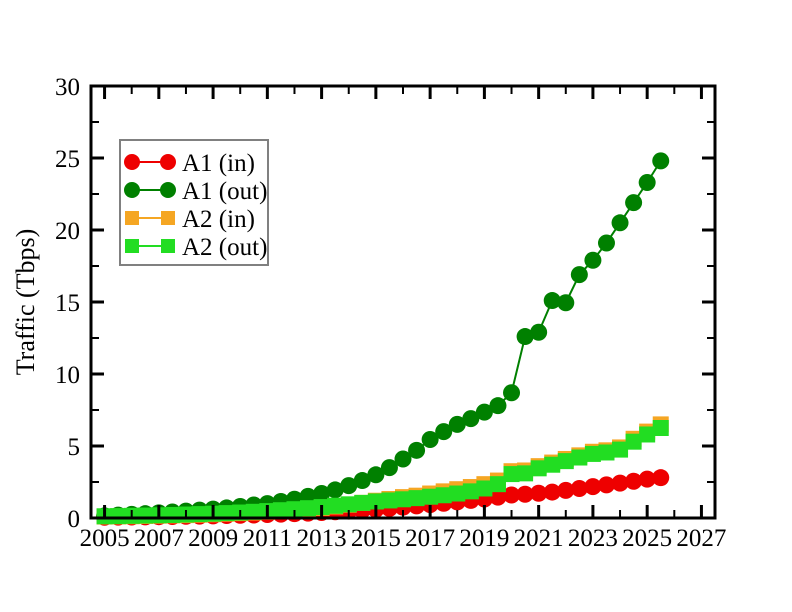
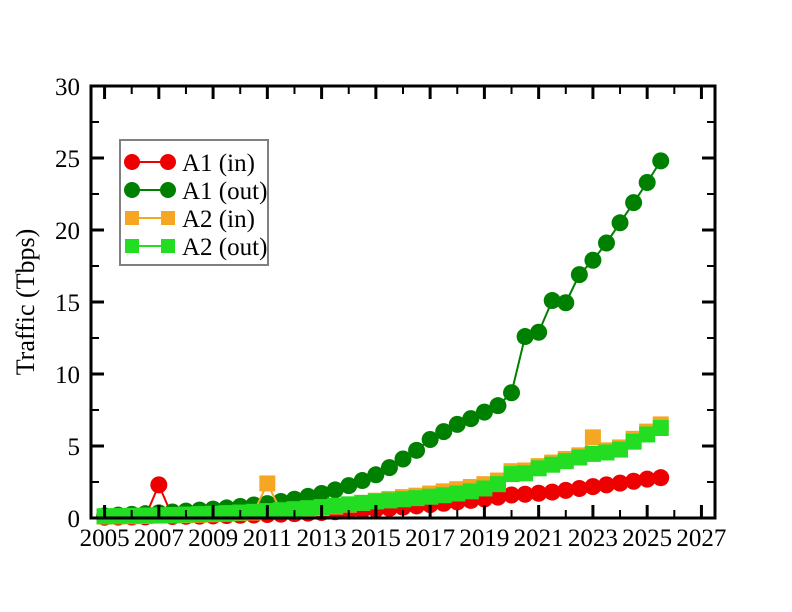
A1 (in)/2007: 0.1 -> 2.3
A2 (in)/2011: 0.4 -> 2.4
A2 (in)/2023: 4.6 -> 5.6
